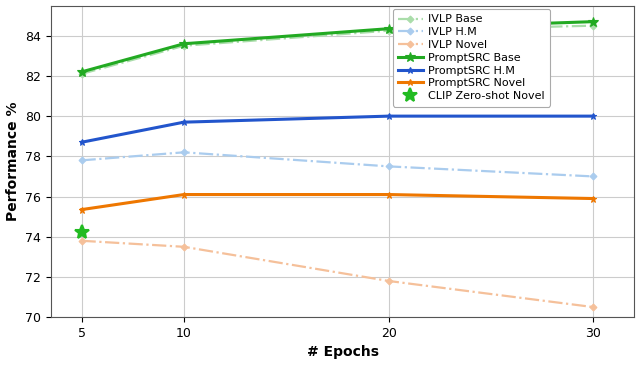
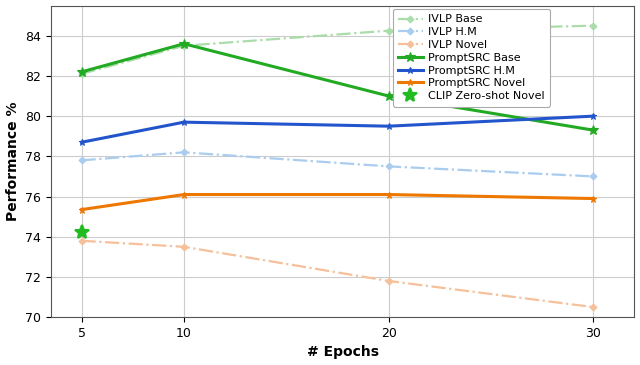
PromptSRC Base/20: 84.35 -> 81.00
PromptSRC H.M/20: 80.0 -> 79.5
PromptSRC Base/30: 84.70 -> 79.30
